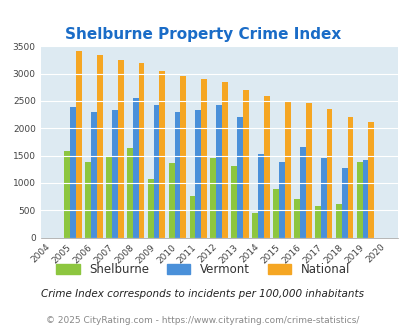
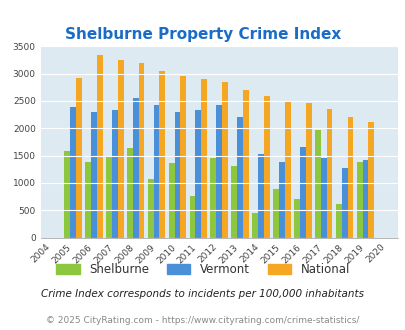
National/2005: 3420 -> 2920
Shelburne/2017: 570 -> 1960
